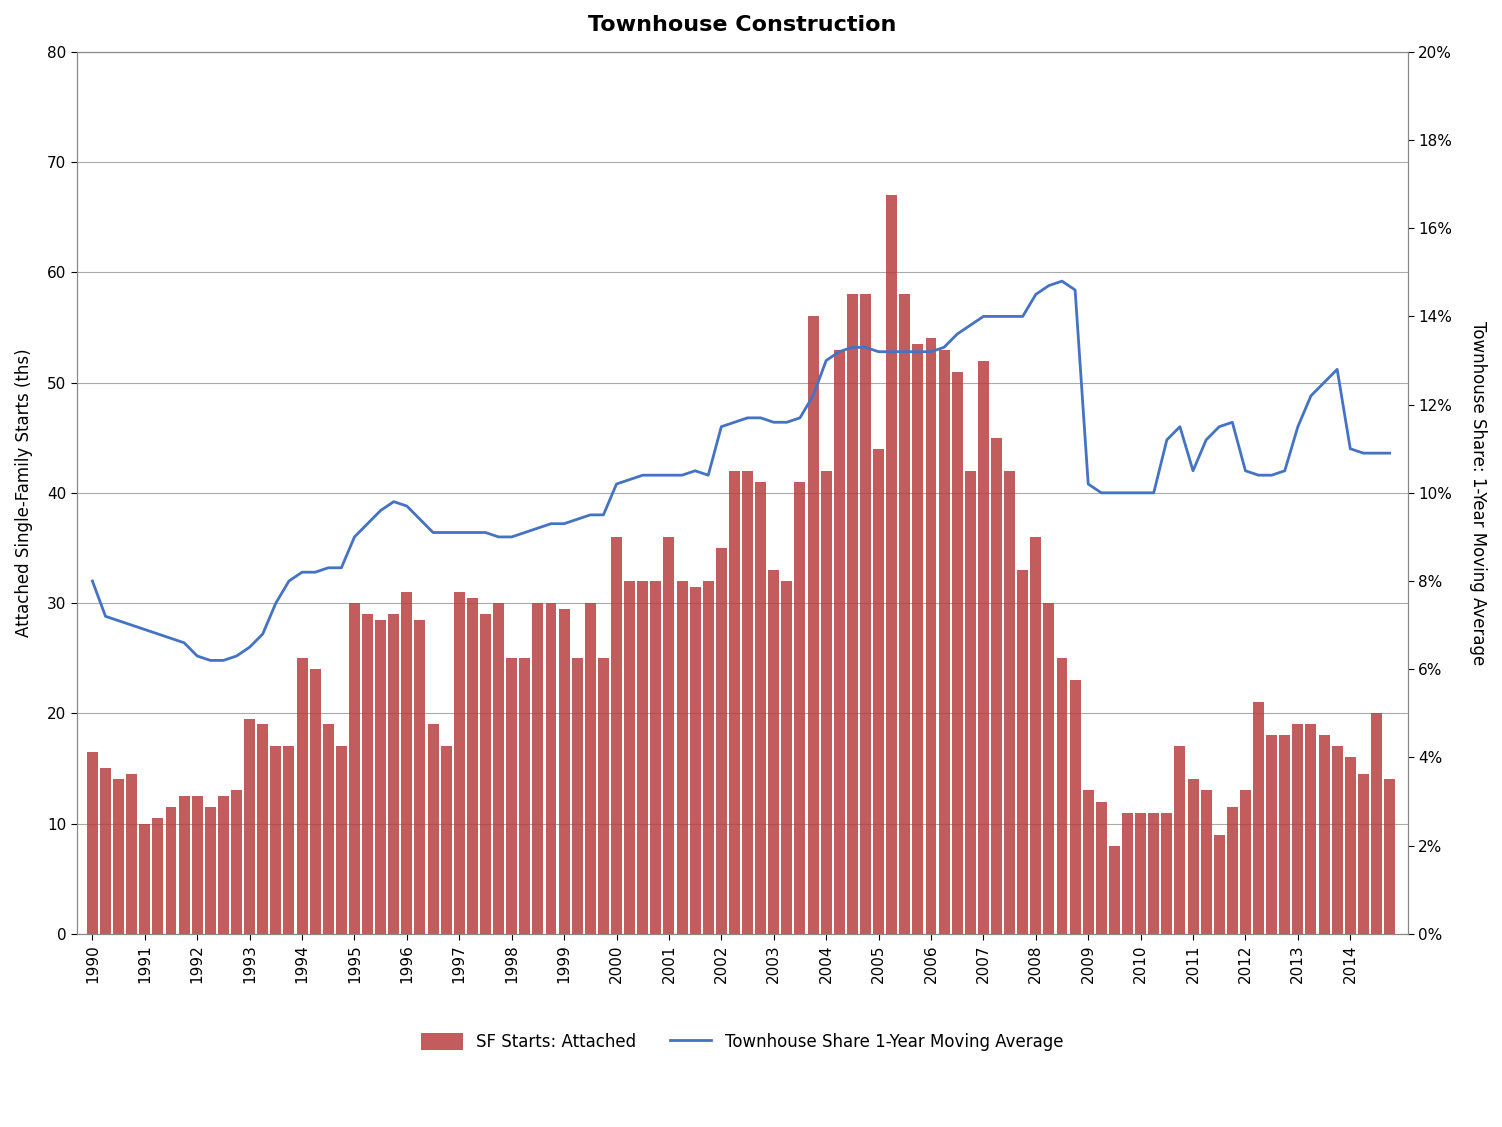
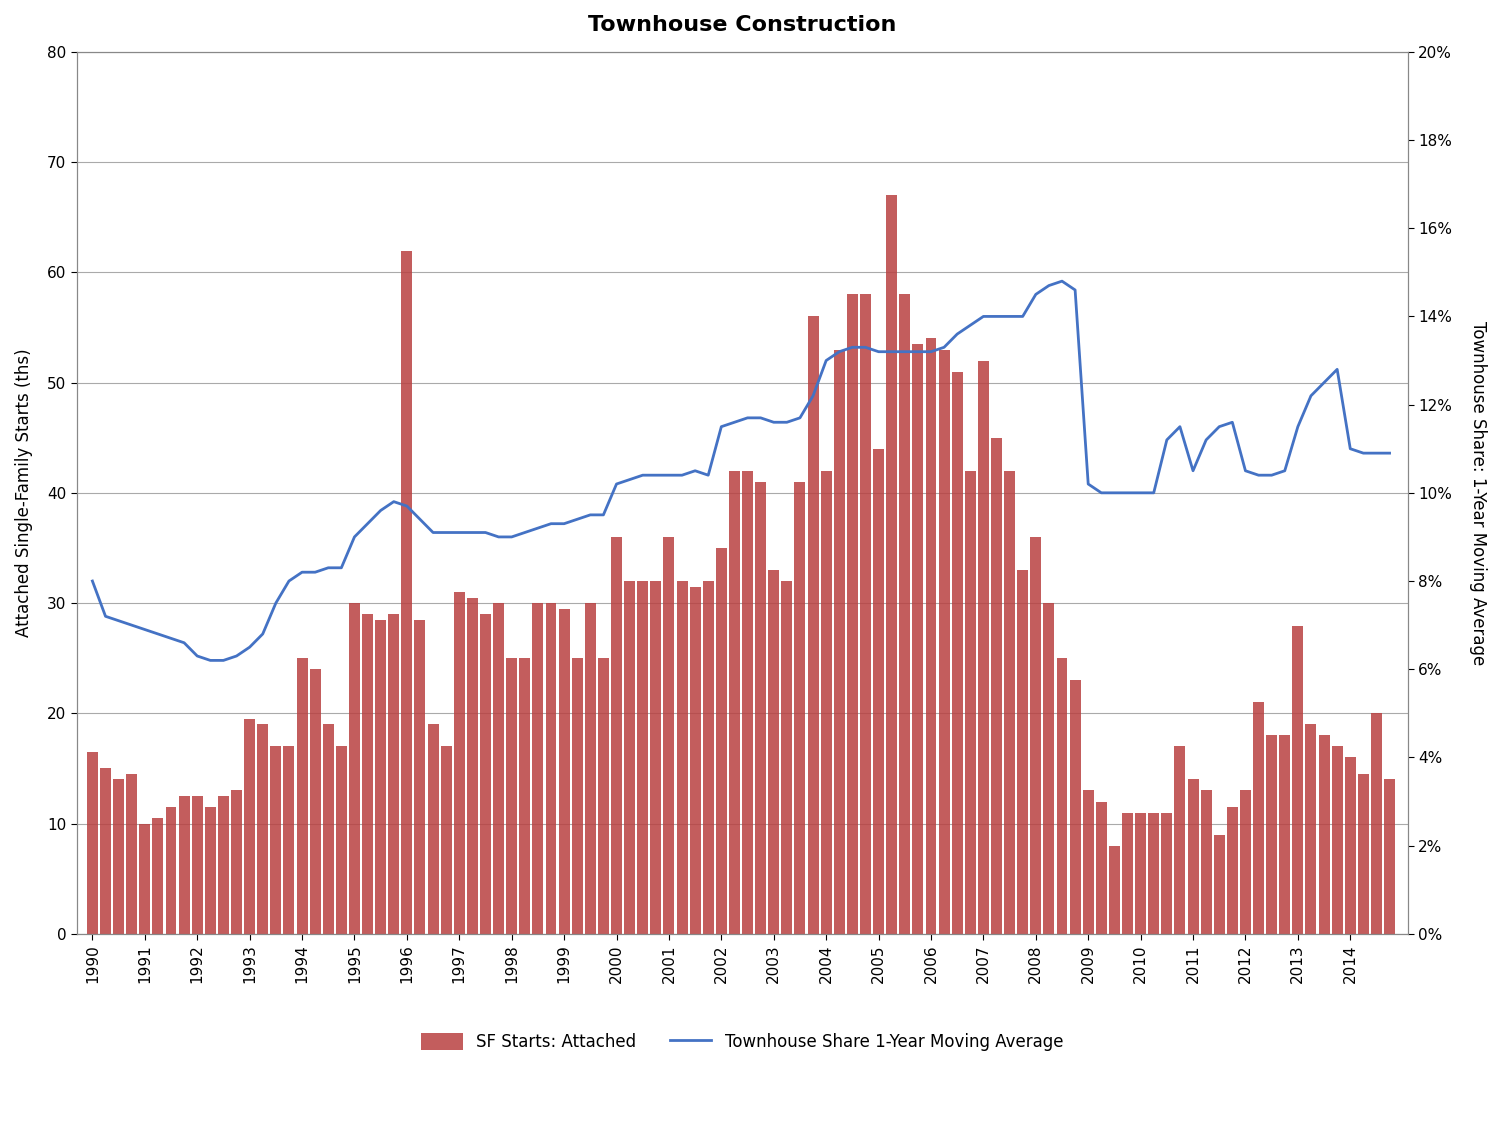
SF Starts: Attached/1996: 31.0 -> 61.9
SF Starts: Attached/2013: 19.0 -> 27.9
